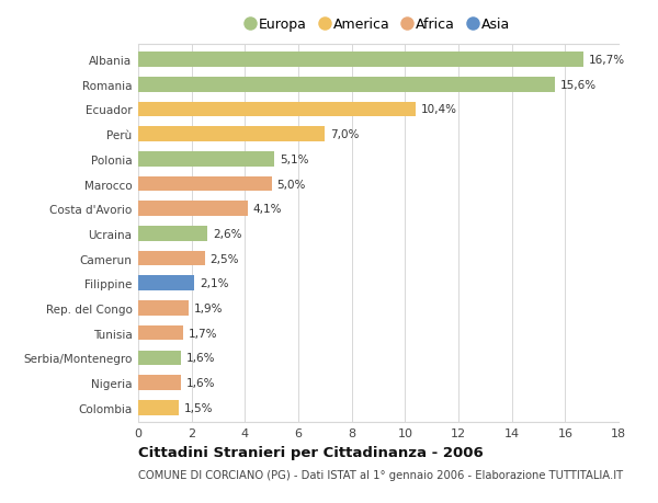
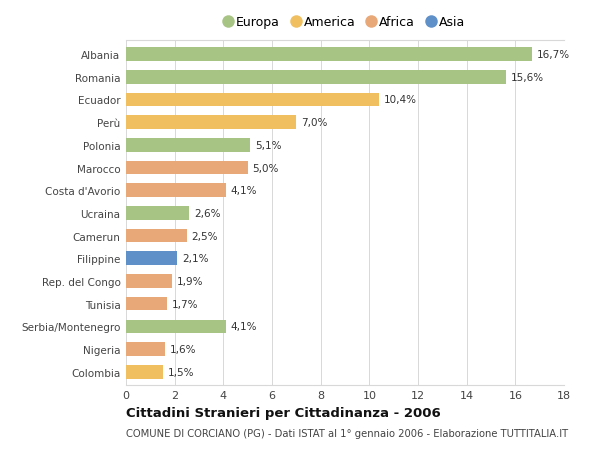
Serbia/Montenegro: 1,6% -> 4,1%
